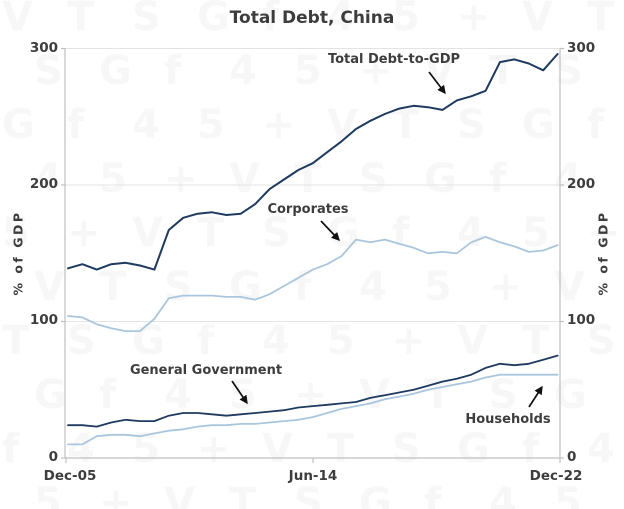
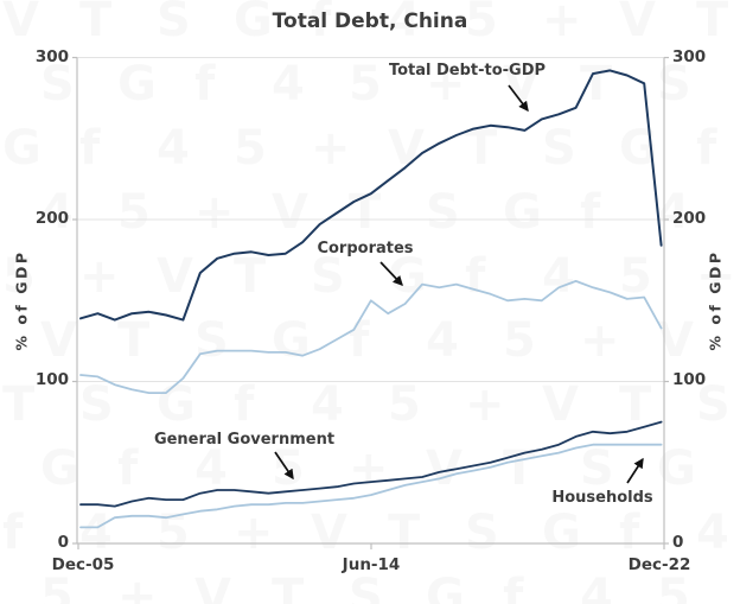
Corporates/Jun-14: 138 -> 150
Total Debt-to-GDP/Dec-22: 296 -> 184
Corporates/Dec-22: 156 -> 133
